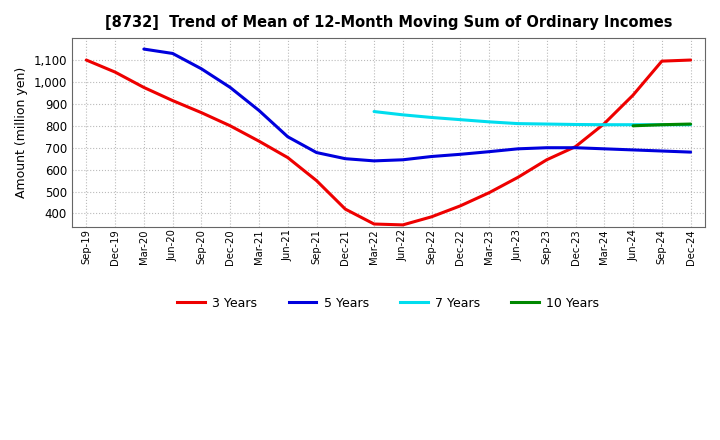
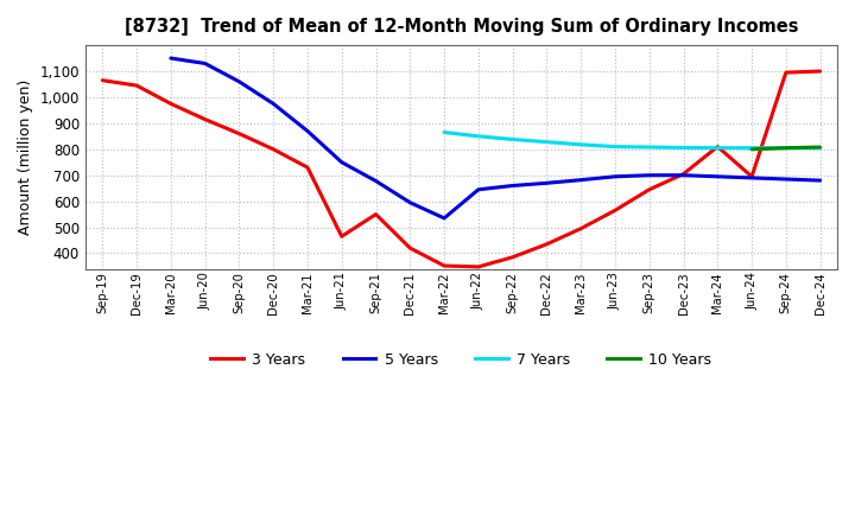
3 Years/Sep-19: 1,100 -> 1,065
3 Years/Jun-21: 655 -> 465
5 Years/Dec-21: 650 -> 595
5 Years/Mar-22: 640 -> 535
3 Years/Jun-24: 940 -> 695
